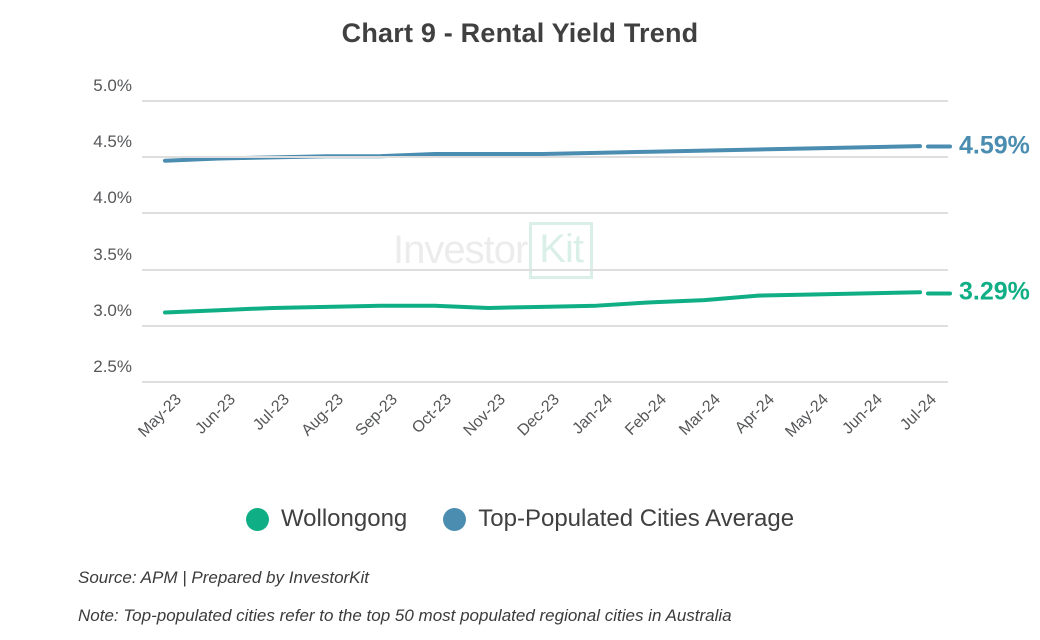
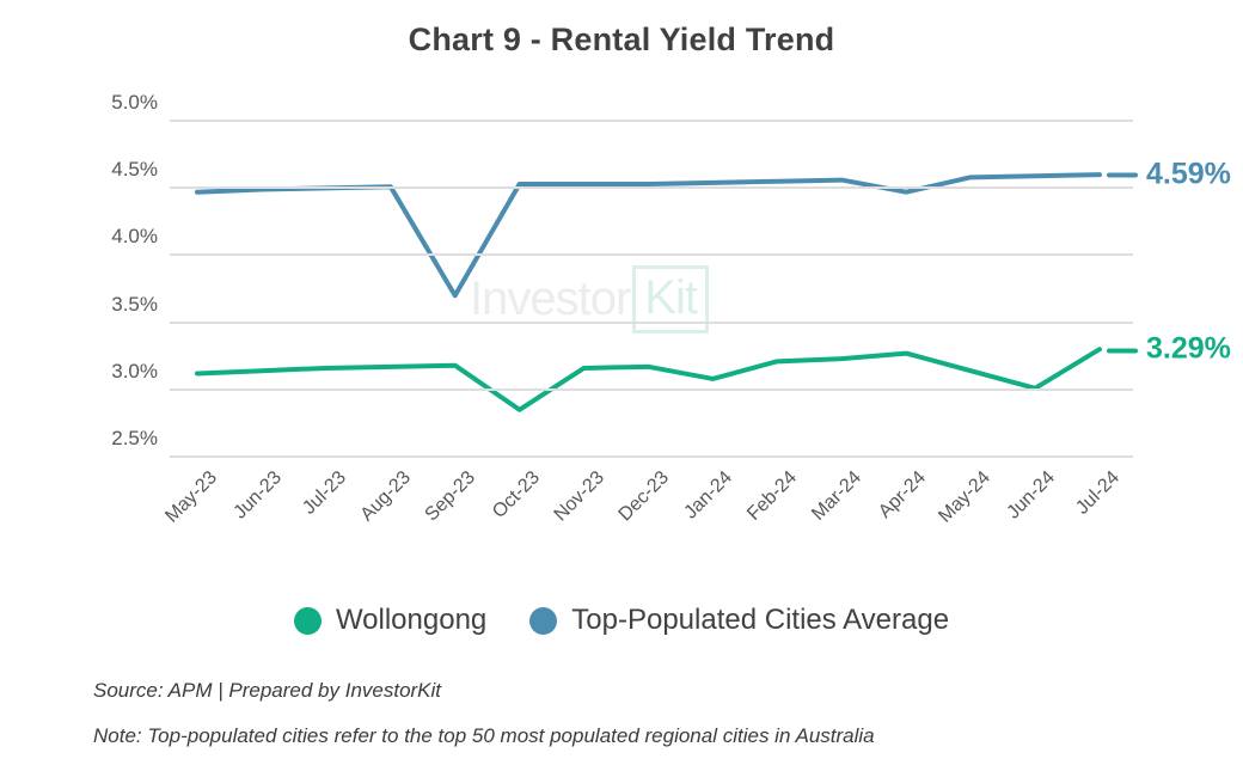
Top-Populated Cities Average/Sep-23: 4.50% -> 3.69%
Wollongong/Oct-23: 3.17% -> 2.84%
Wollongong/Jan-24: 3.17% -> 3.07%
Top-Populated Cities Average/Apr-24: 4.56% -> 4.46%
Wollongong/May-24: 3.27% -> 3.13%
Wollongong/Jun-24: 3.28% -> 3.00%
